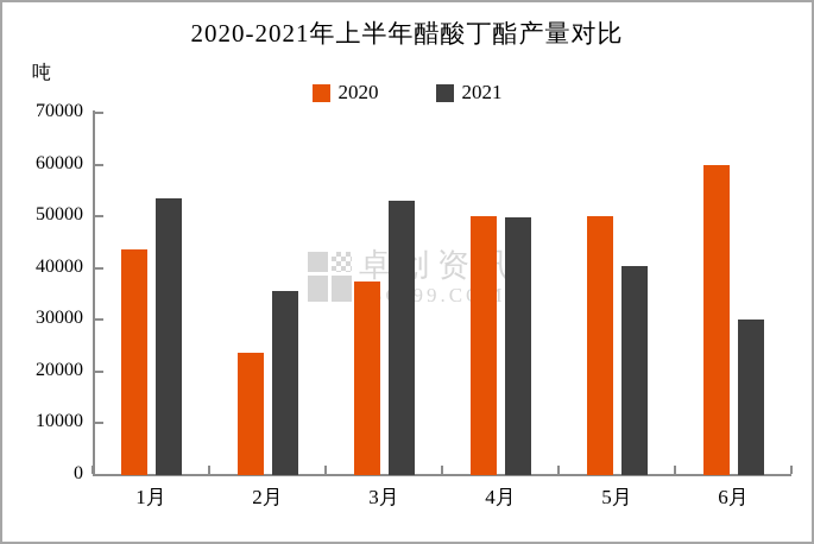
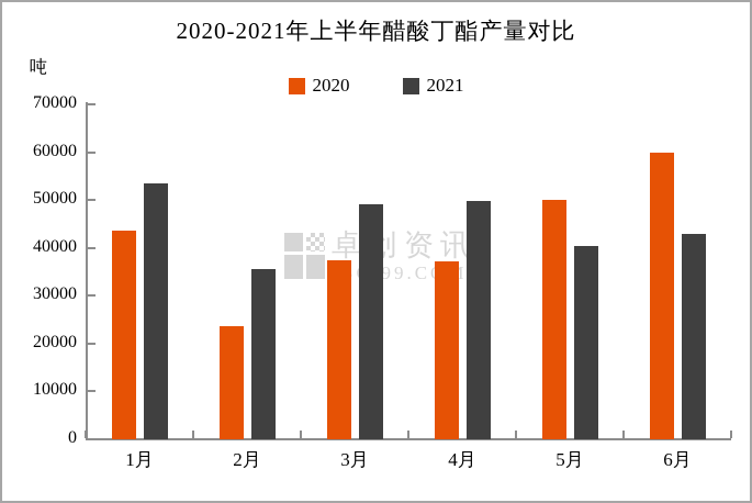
2021/3月: 53000 -> 49000
2020/4月: 50000 -> 37000
2021/6月: 30000 -> 43000
